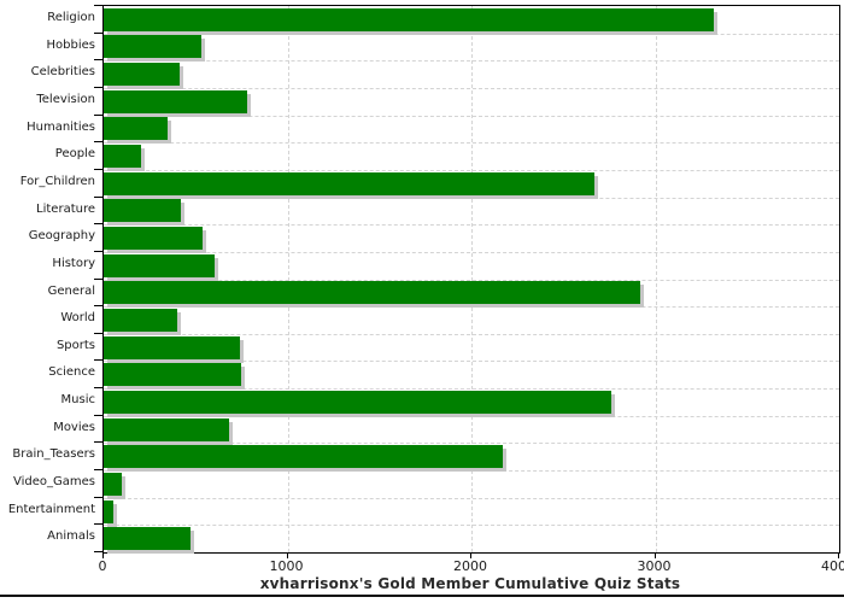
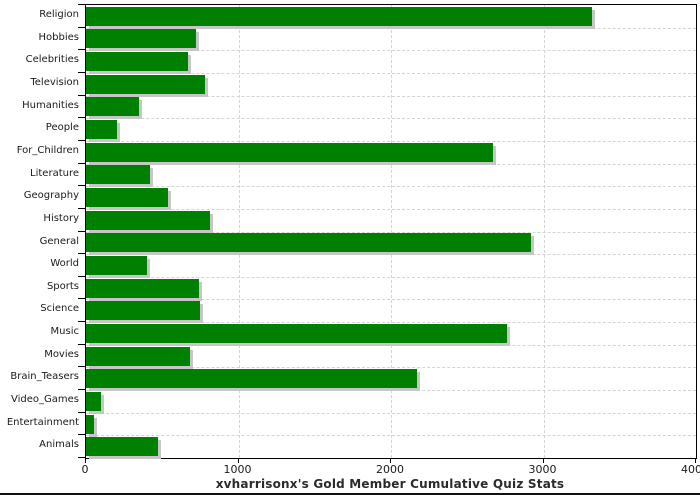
Hobbies: 530 -> 720
Celebrities: 410 -> 670
History: 600 -> 810
